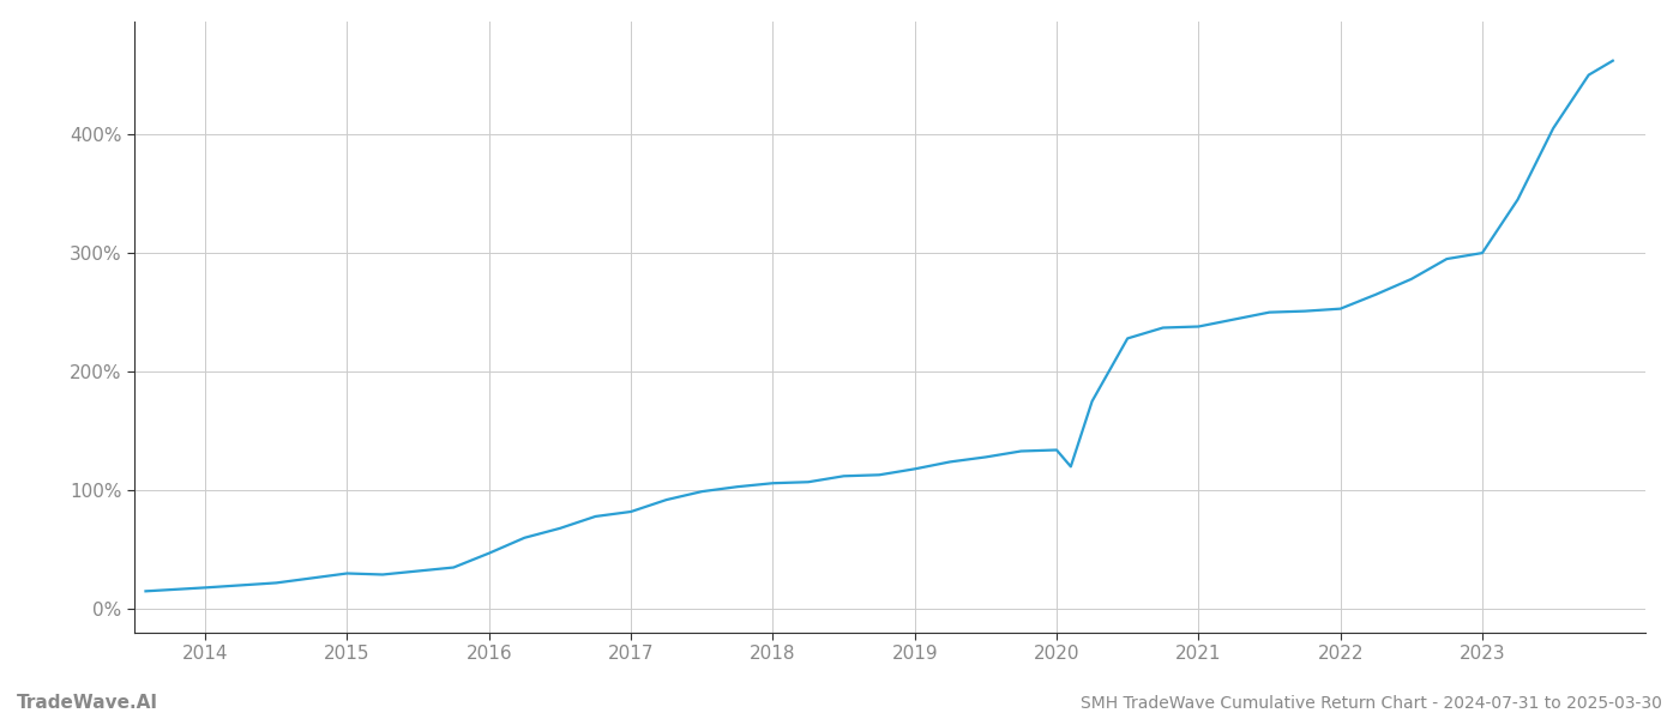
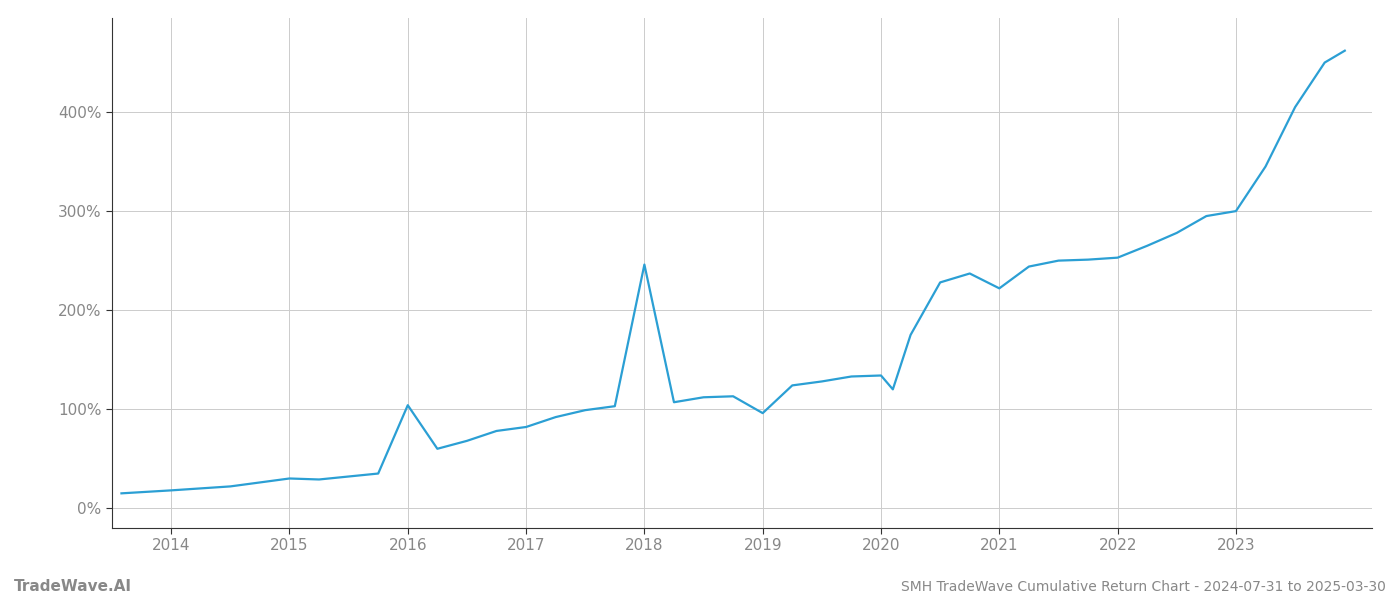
2016: 47% -> 104%
2018: 106% -> 246%
2019: 118% -> 96%
2021: 238% -> 222%
